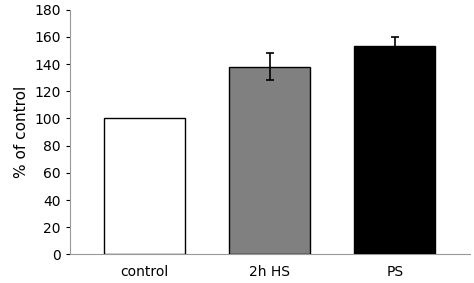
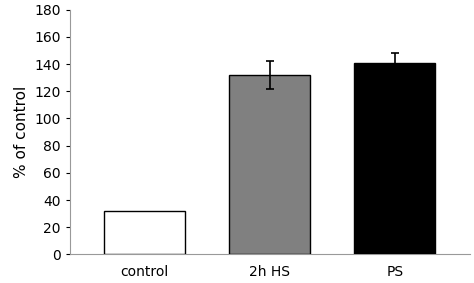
control: 100 -> 32
2h HS: 138 -> 132
PS: 153 -> 141
